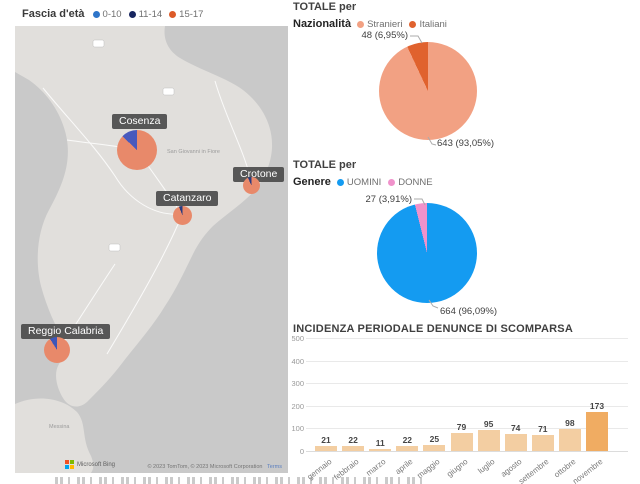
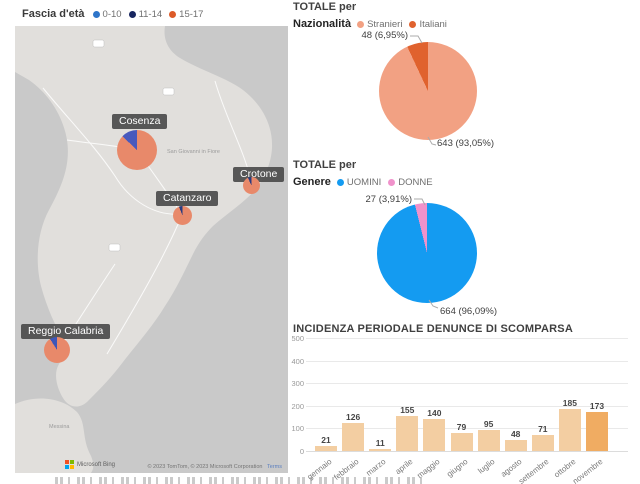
INCIDENZA PERIODALE DENUNCE DI SCOMPARSA/febbraio: 22 -> 126
INCIDENZA PERIODALE DENUNCE DI SCOMPARSA/aprile: 22 -> 155
INCIDENZA PERIODALE DENUNCE DI SCOMPARSA/maggio: 25 -> 140
INCIDENZA PERIODALE DENUNCE DI SCOMPARSA/agosto: 74 -> 48
INCIDENZA PERIODALE DENUNCE DI SCOMPARSA/ottobre: 98 -> 185
